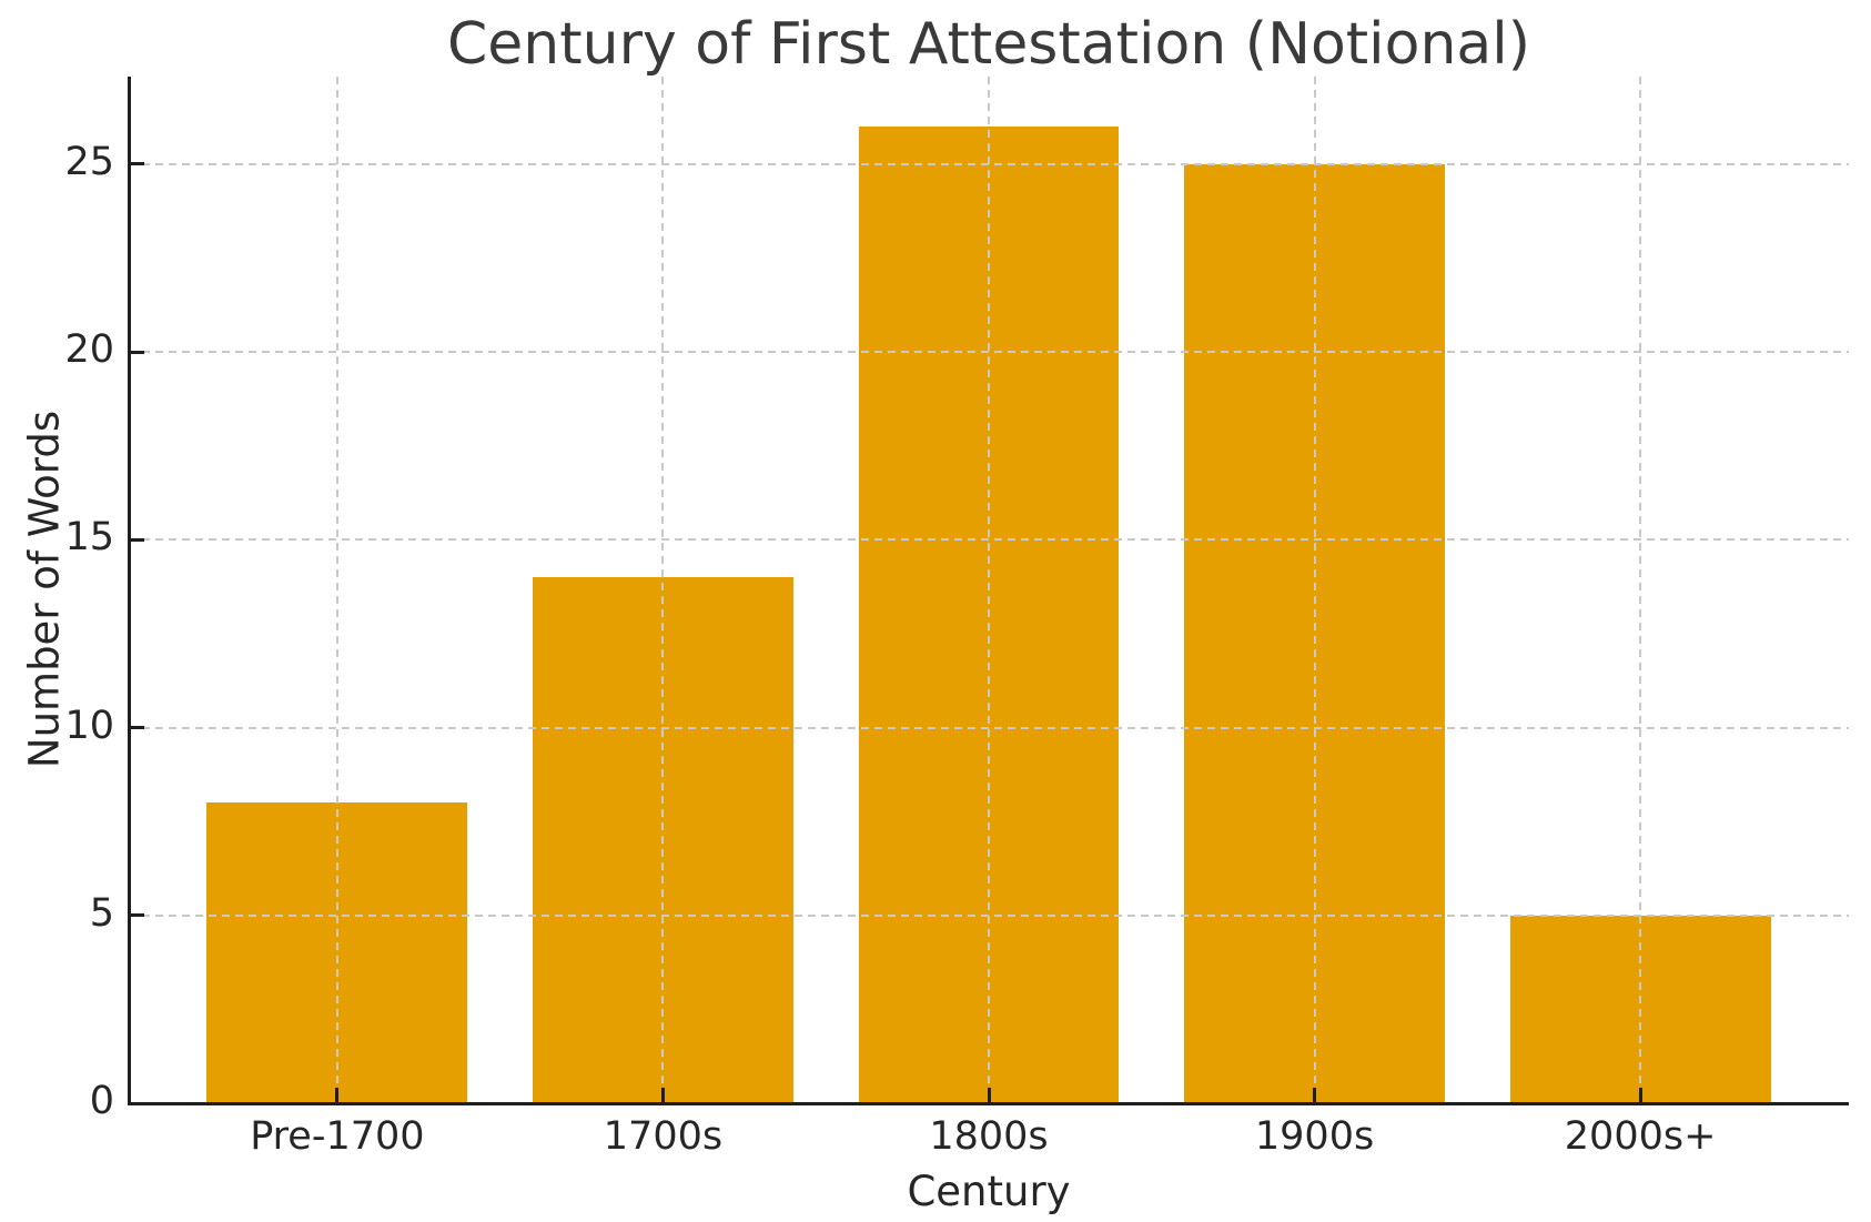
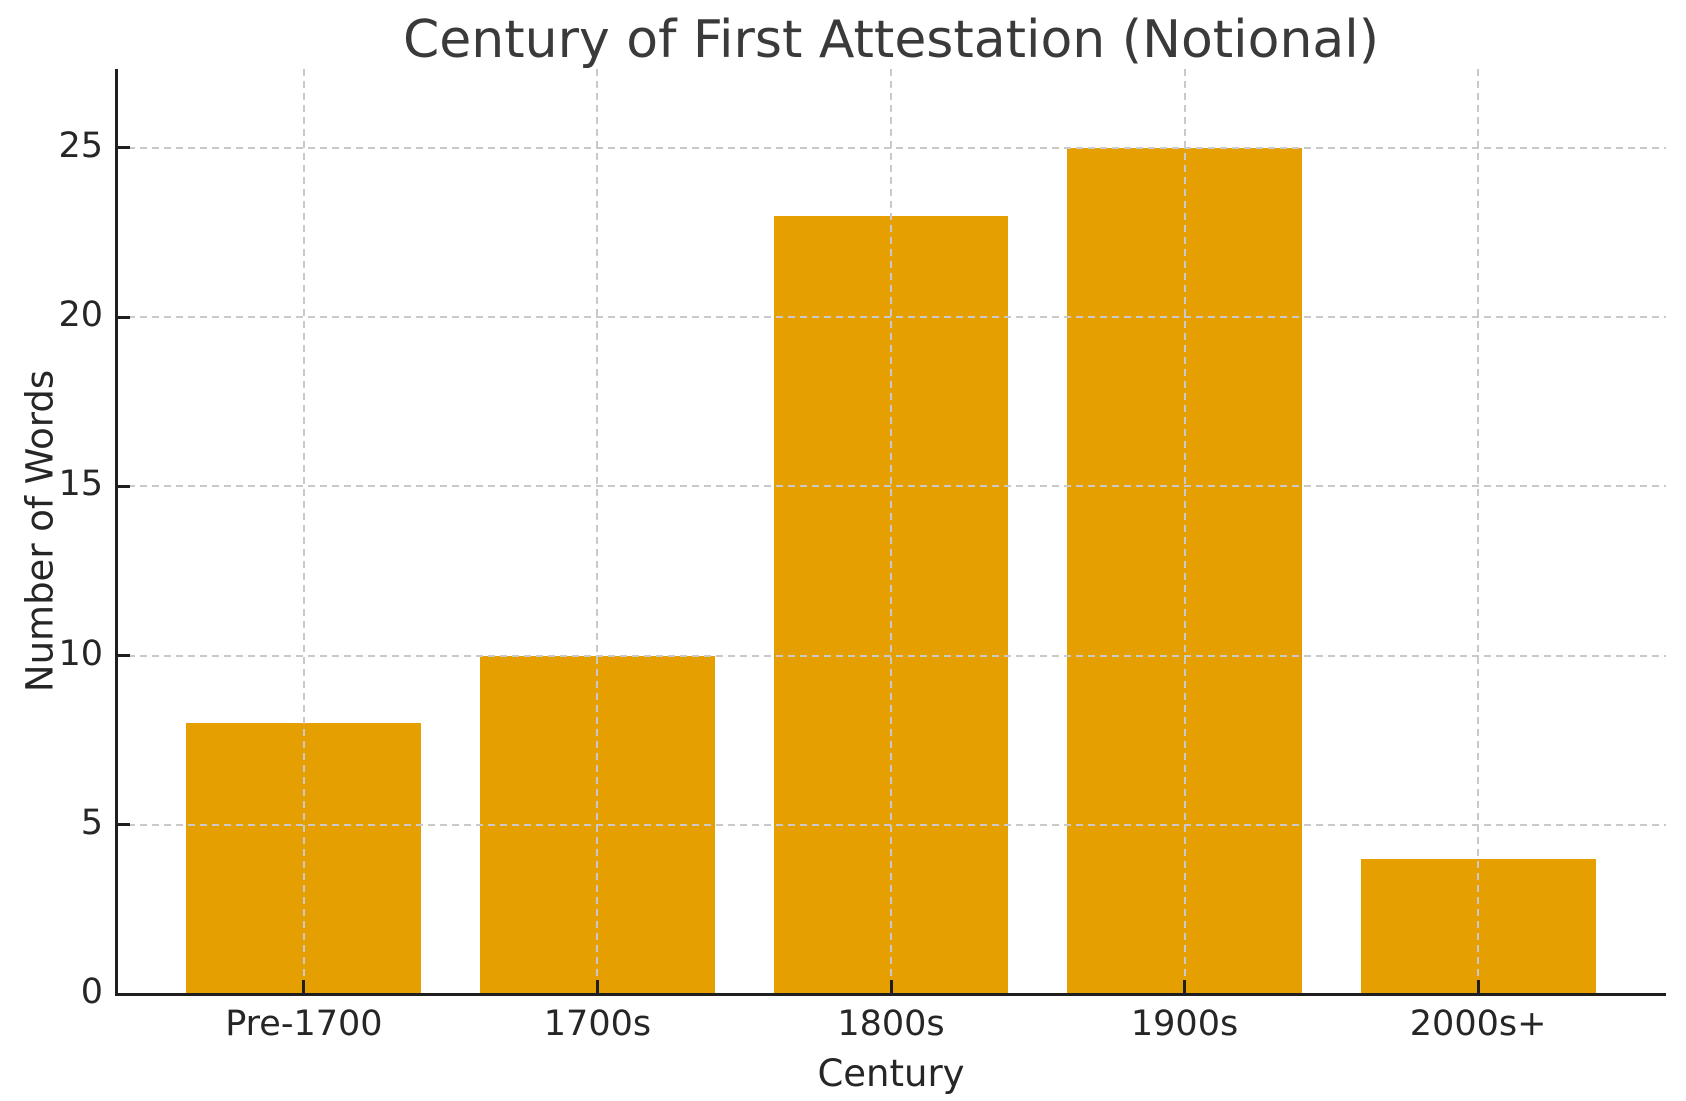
1700s: 14 -> 10
1800s: 26 -> 23
2000s+: 5 -> 4
